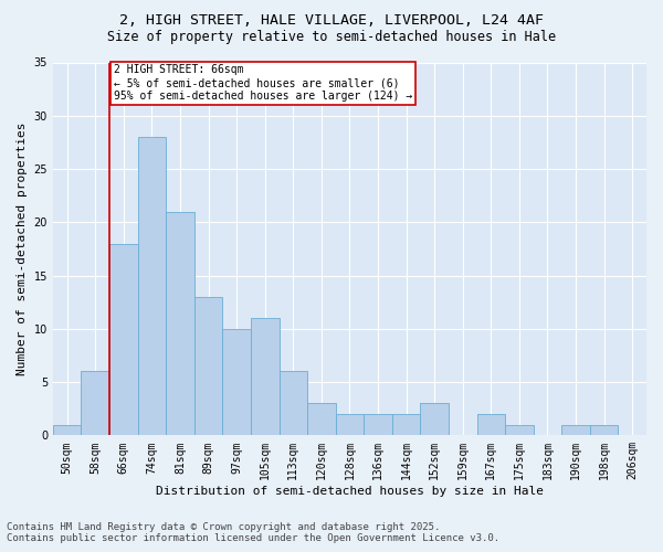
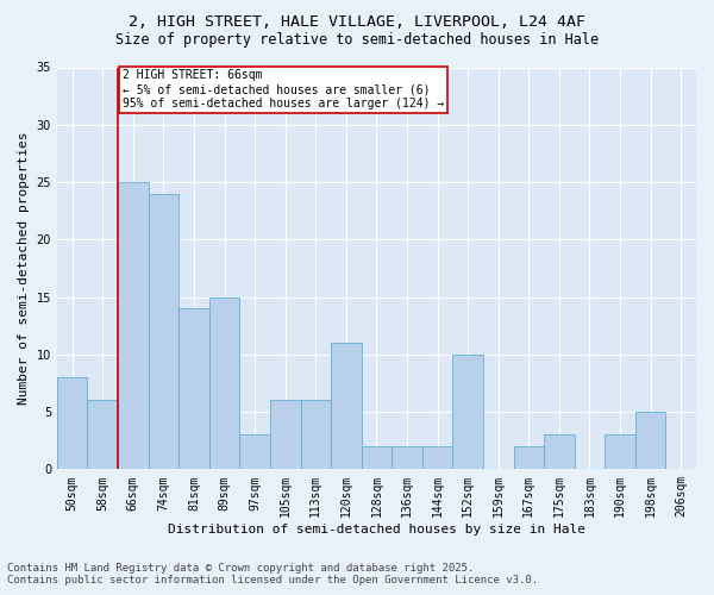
50sqm: 1 -> 8
66sqm: 18 -> 25
74sqm: 28 -> 24
81sqm: 21 -> 14
89sqm: 13 -> 15
97sqm: 10 -> 3
105sqm: 11 -> 6
120sqm: 3 -> 11
152sqm: 3 -> 10
175sqm: 1 -> 3
190sqm: 1 -> 3
198sqm: 1 -> 5
